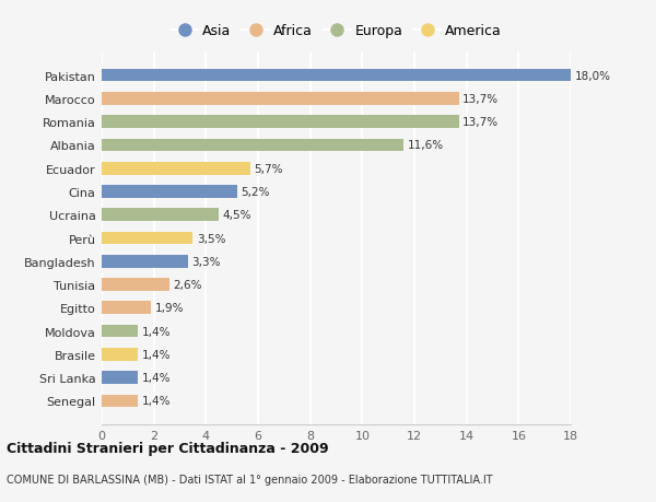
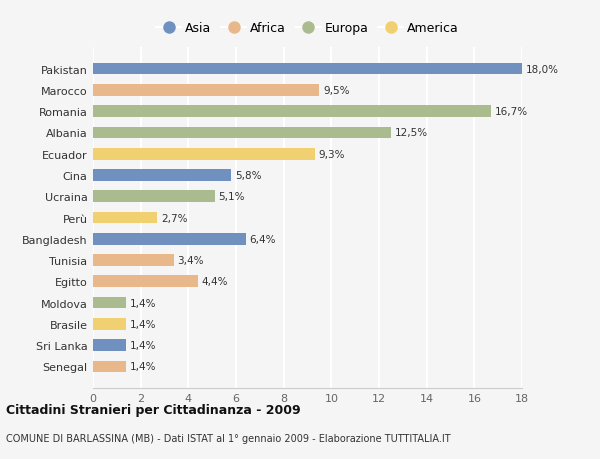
Marocco: 13,7% -> 9,5%
Romania: 13,7% -> 16,7%
Albania: 11,6% -> 12,5%
Ecuador: 5,7% -> 9,3%
Cina: 5,2% -> 5,8%
Ucraina: 4,5% -> 5,1%
Perù: 3,5% -> 2,7%
Bangladesh: 3,3% -> 6,4%
Tunisia: 2,6% -> 3,4%
Egitto: 1,9% -> 4,4%
